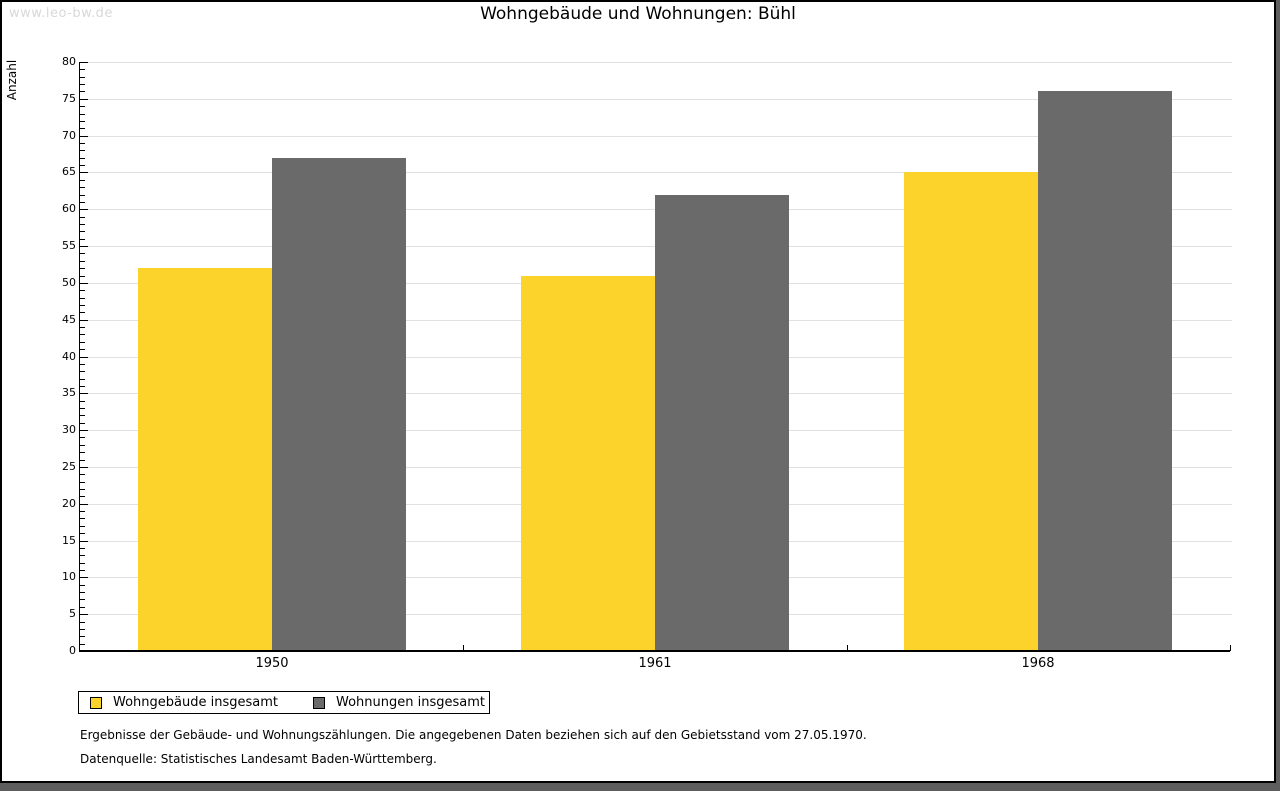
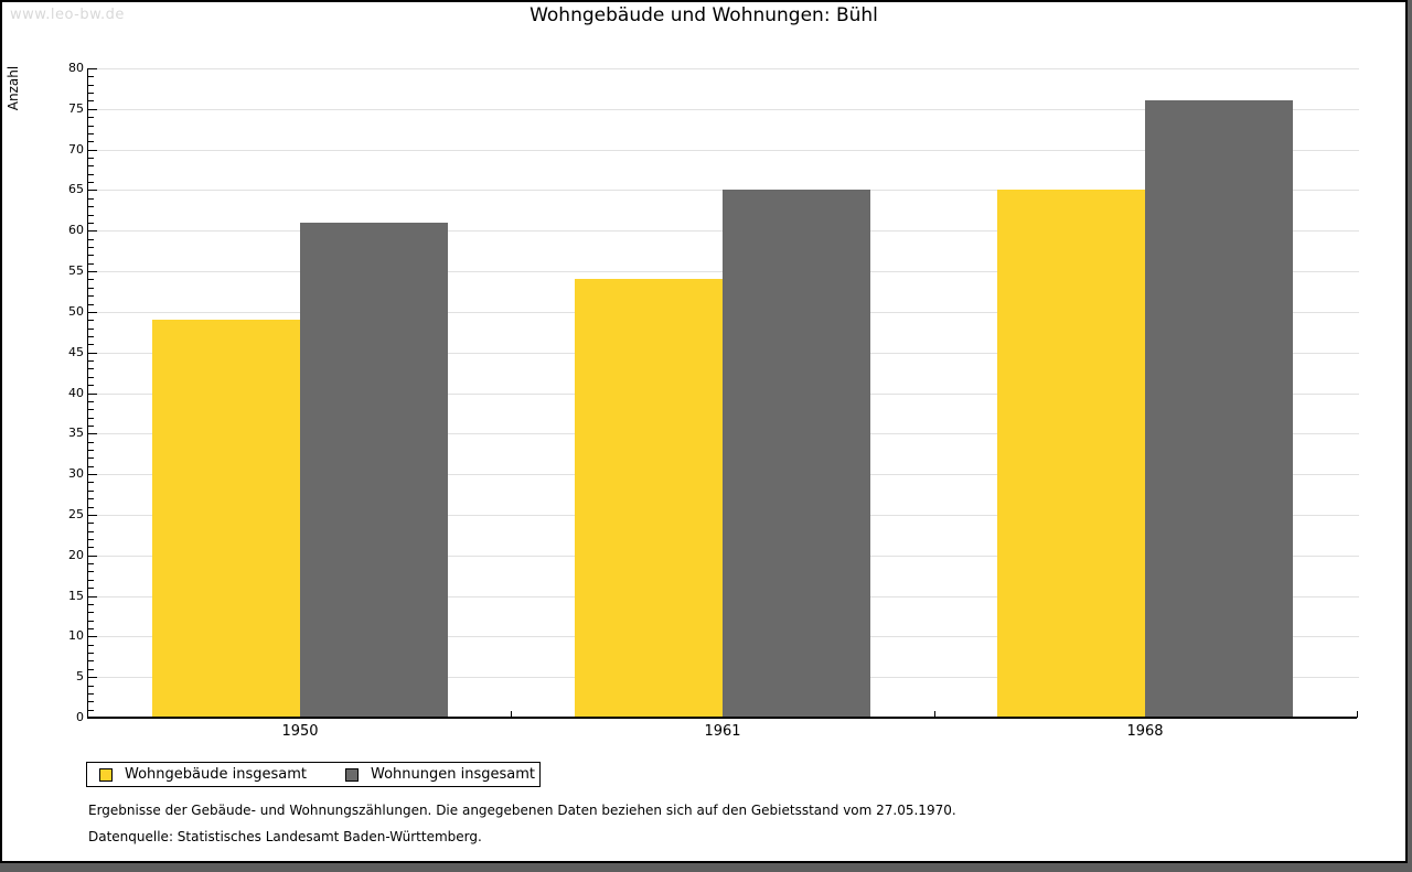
Wohngebäude insgesamt/1950: 52 -> 49
Wohnungen insgesamt/1950: 67 -> 61
Wohngebäude insgesamt/1961: 51 -> 54
Wohnungen insgesamt/1961: 62 -> 65
